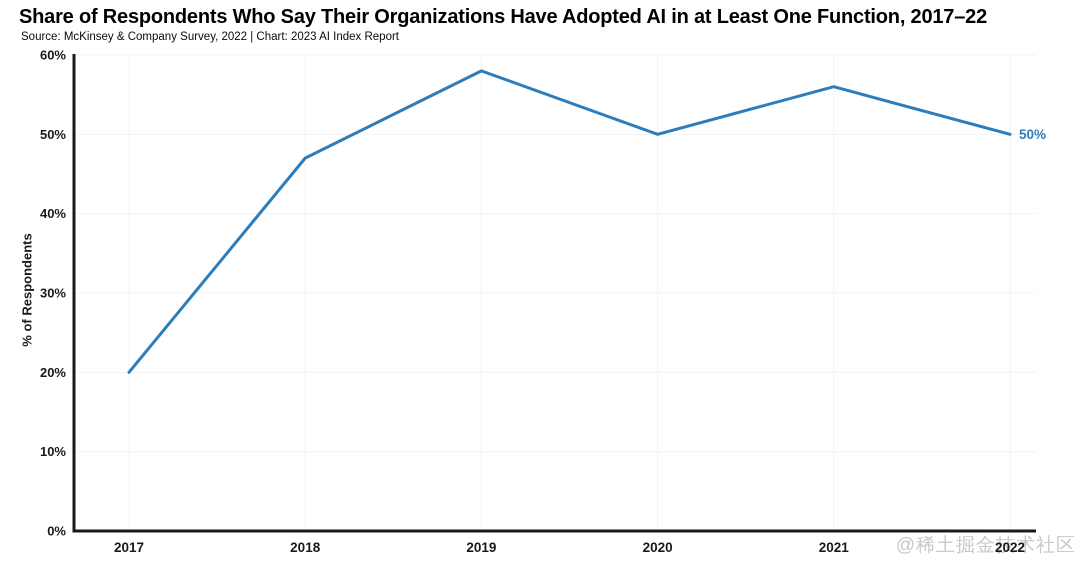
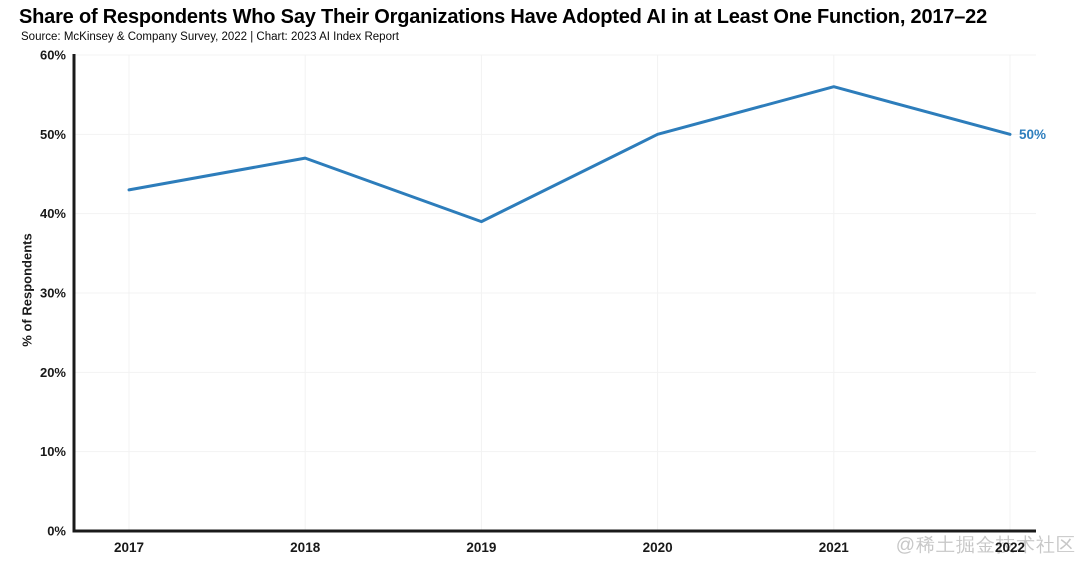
2017: 20% -> 43%
2019: 58% -> 39%
